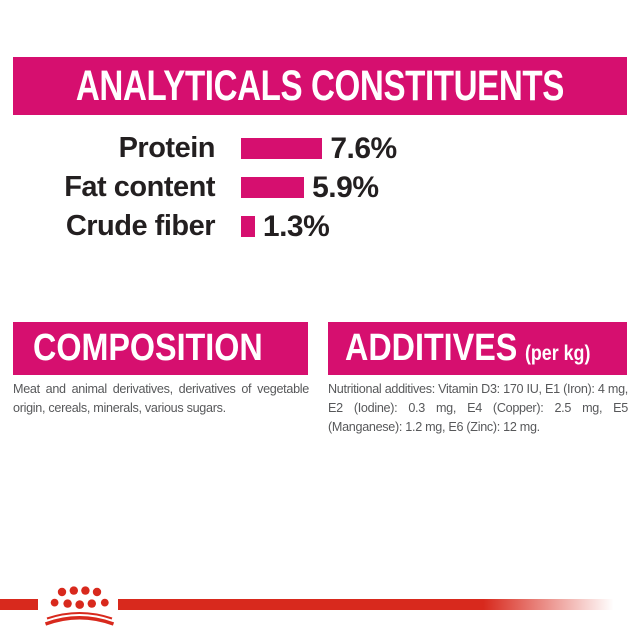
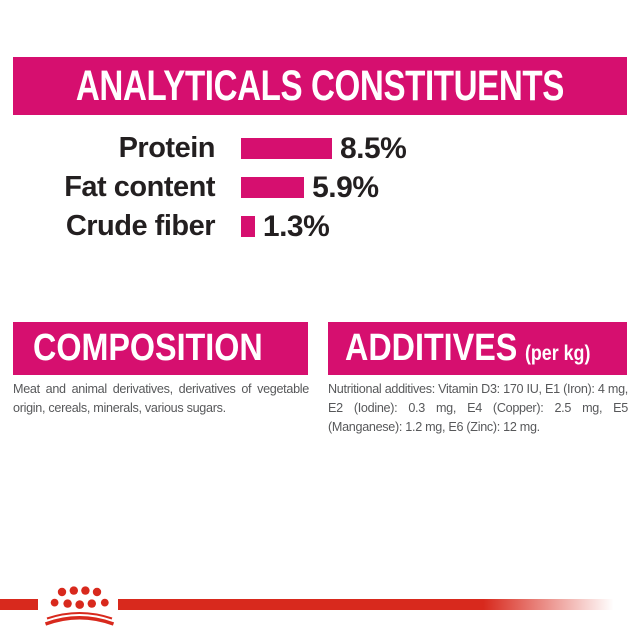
Protein: 7.6% -> 8.5%
